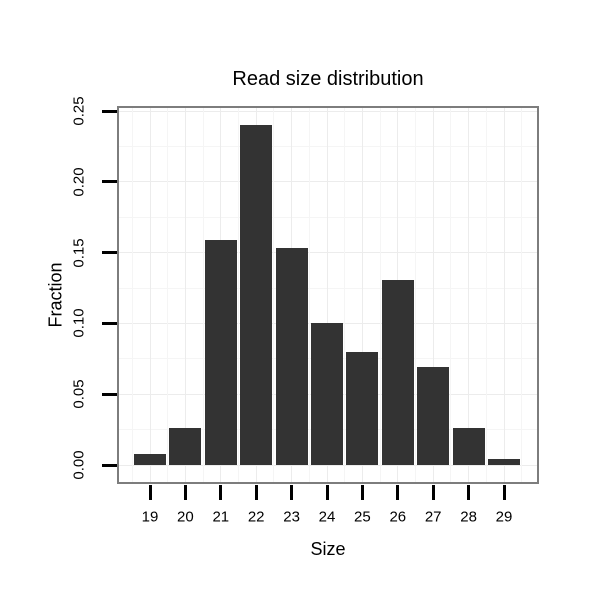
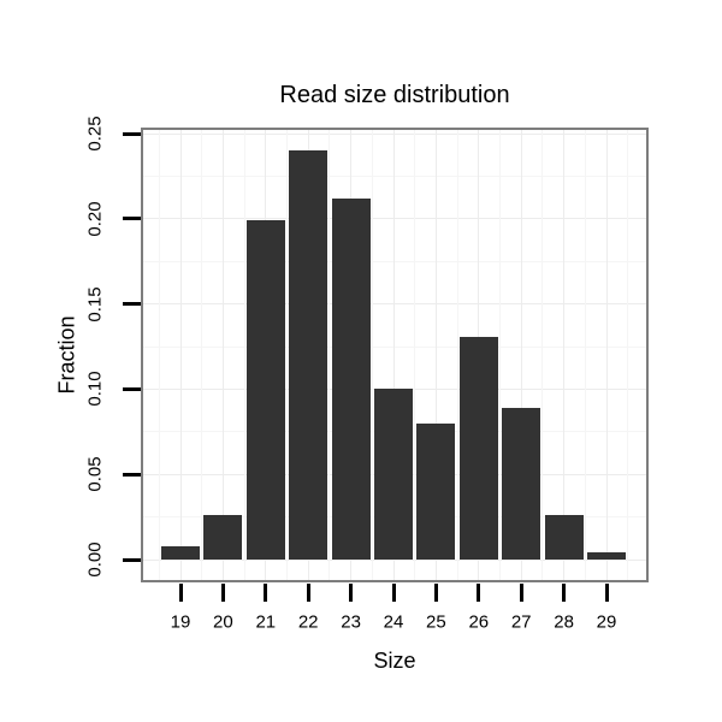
21: 0.159 -> 0.199
23: 0.153 -> 0.212
27: 0.069 -> 0.089
